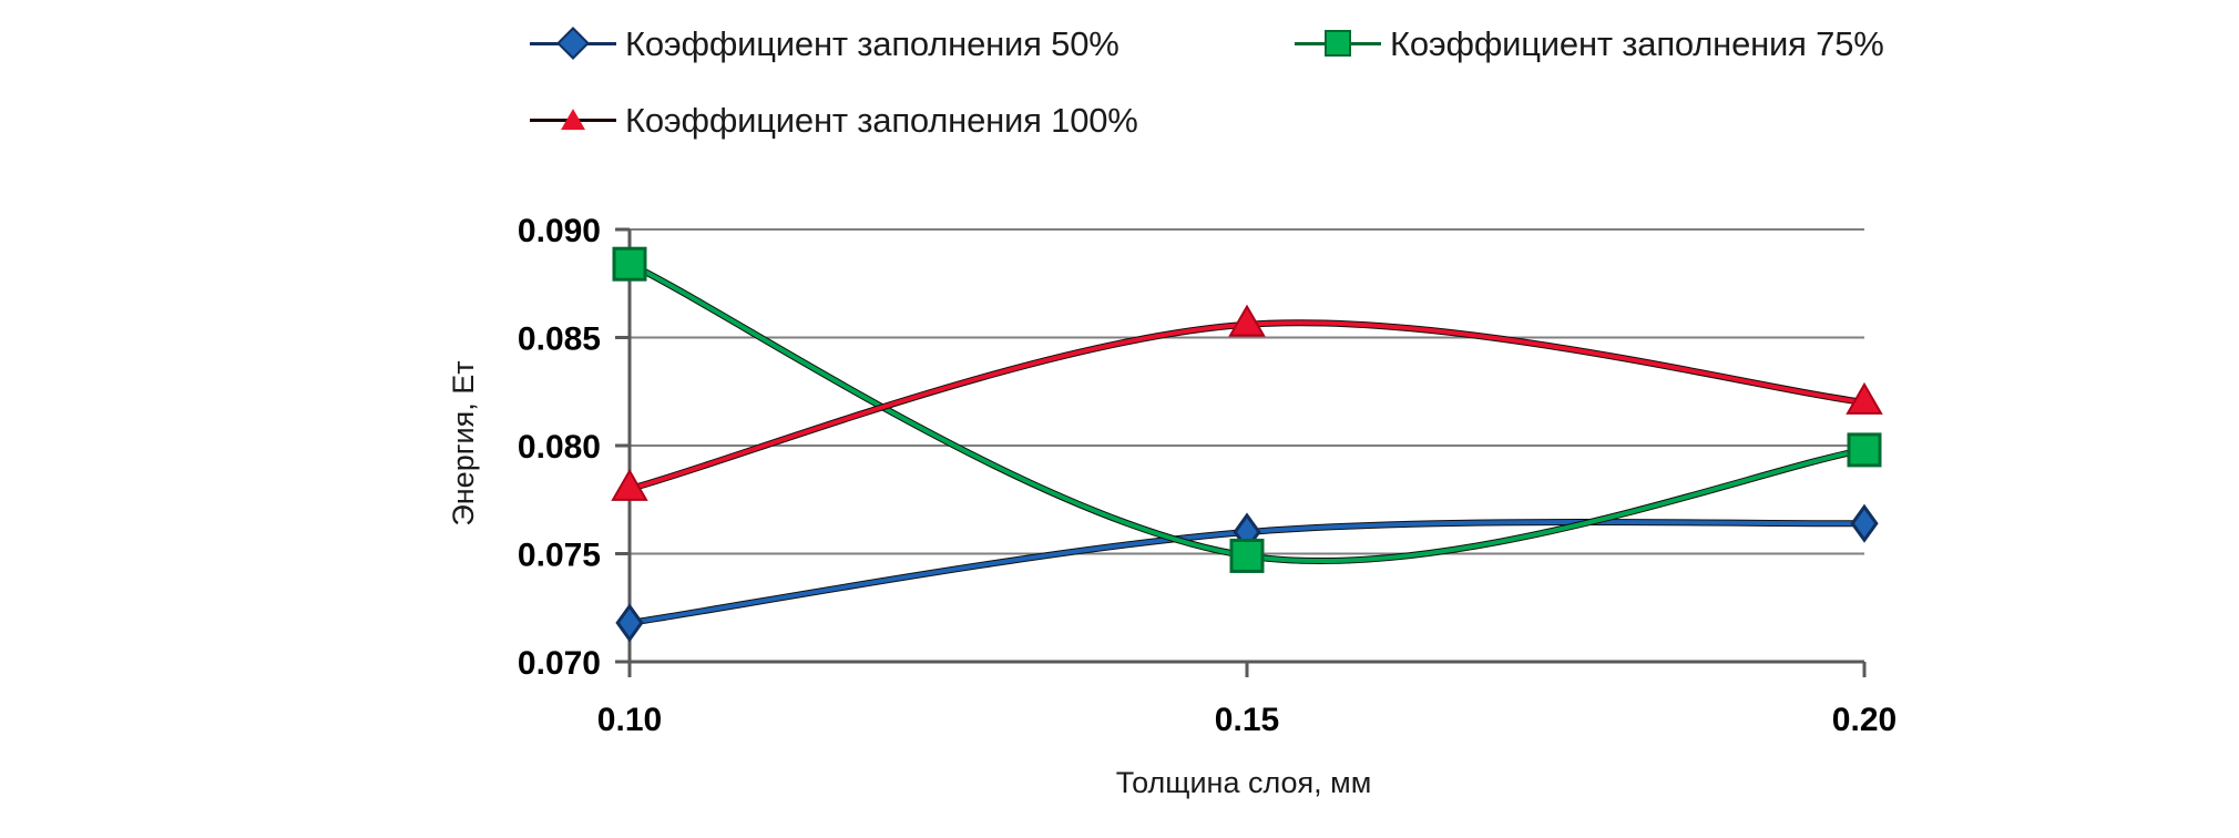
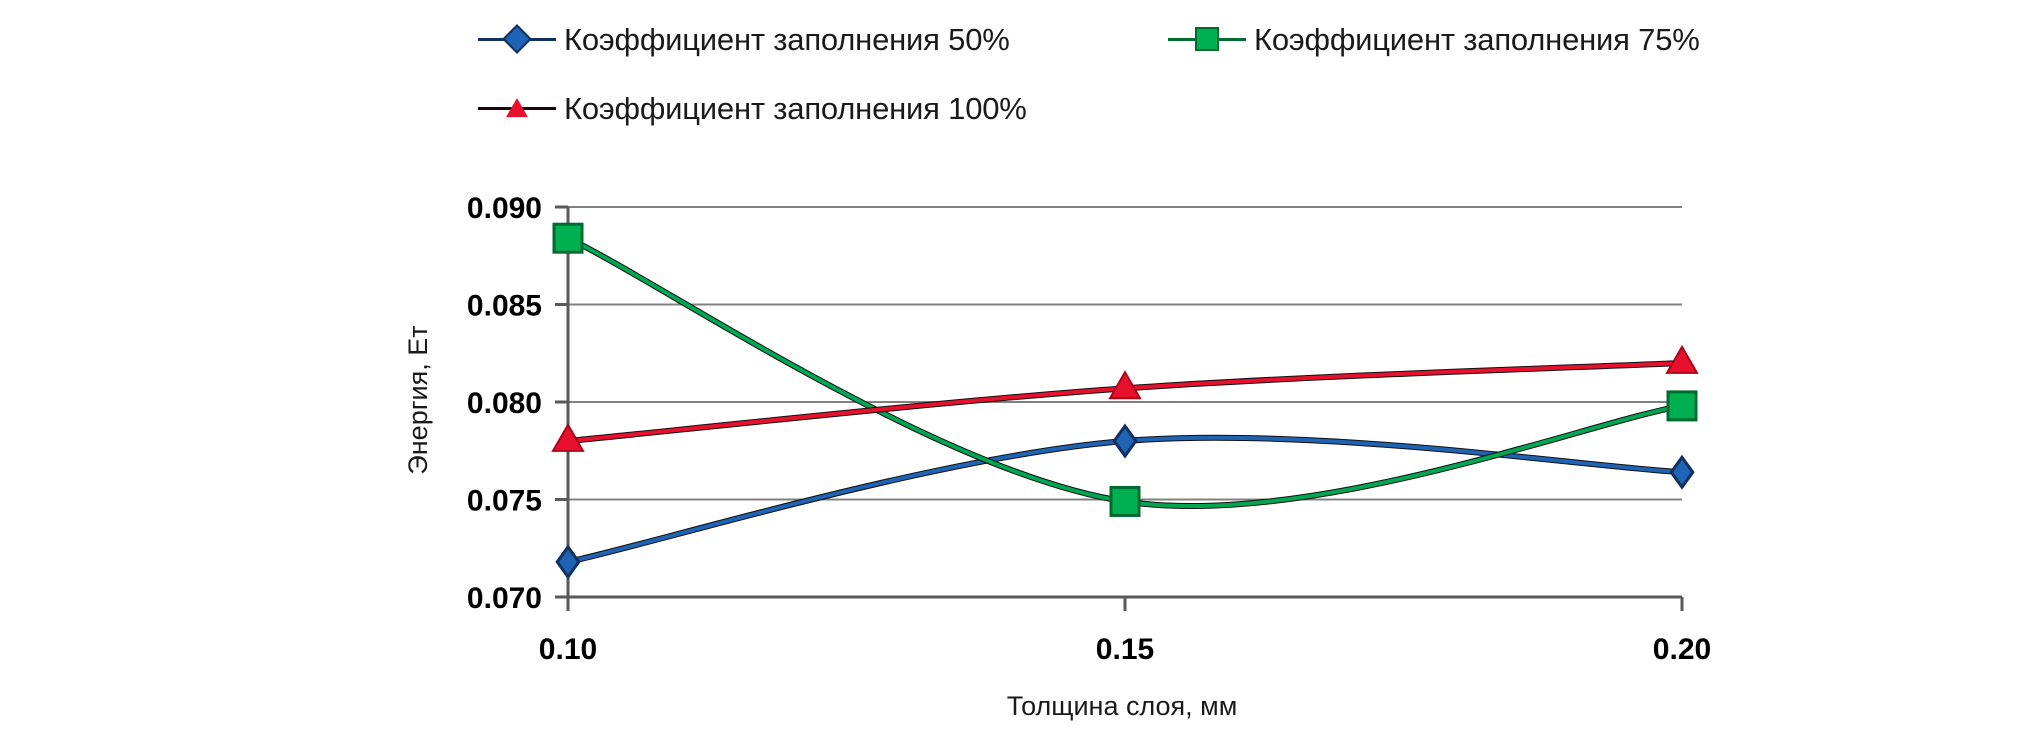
Коэффициент заполнения 50%/0.15: 0.0760 -> 0.0780
Коэффициент заполнения 100%/0.15: 0.0856 -> 0.0807
